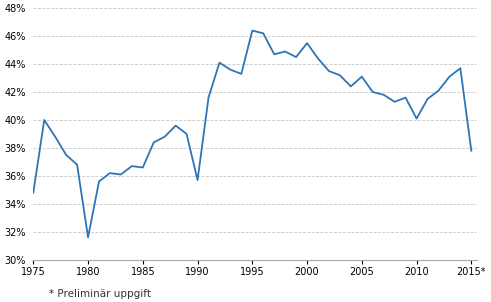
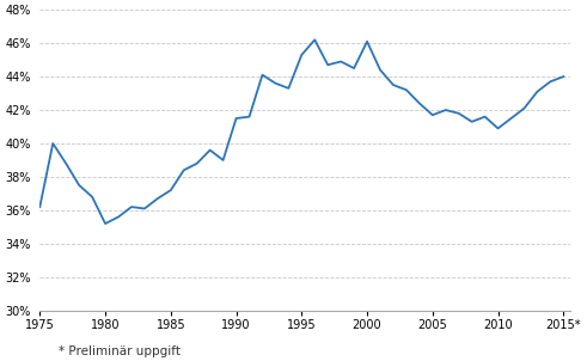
1975: 34.8% -> 36.2%
1980: 31.6% -> 35.2%
1985: 36.6% -> 37.2%
1990: 35.7% -> 41.5%
1995: 46.4% -> 45.3%
2000: 45.5% -> 46.1%
2005: 43.1% -> 41.7%
2010: 40.1% -> 40.9%
2015*: 37.8% -> 44.0%
